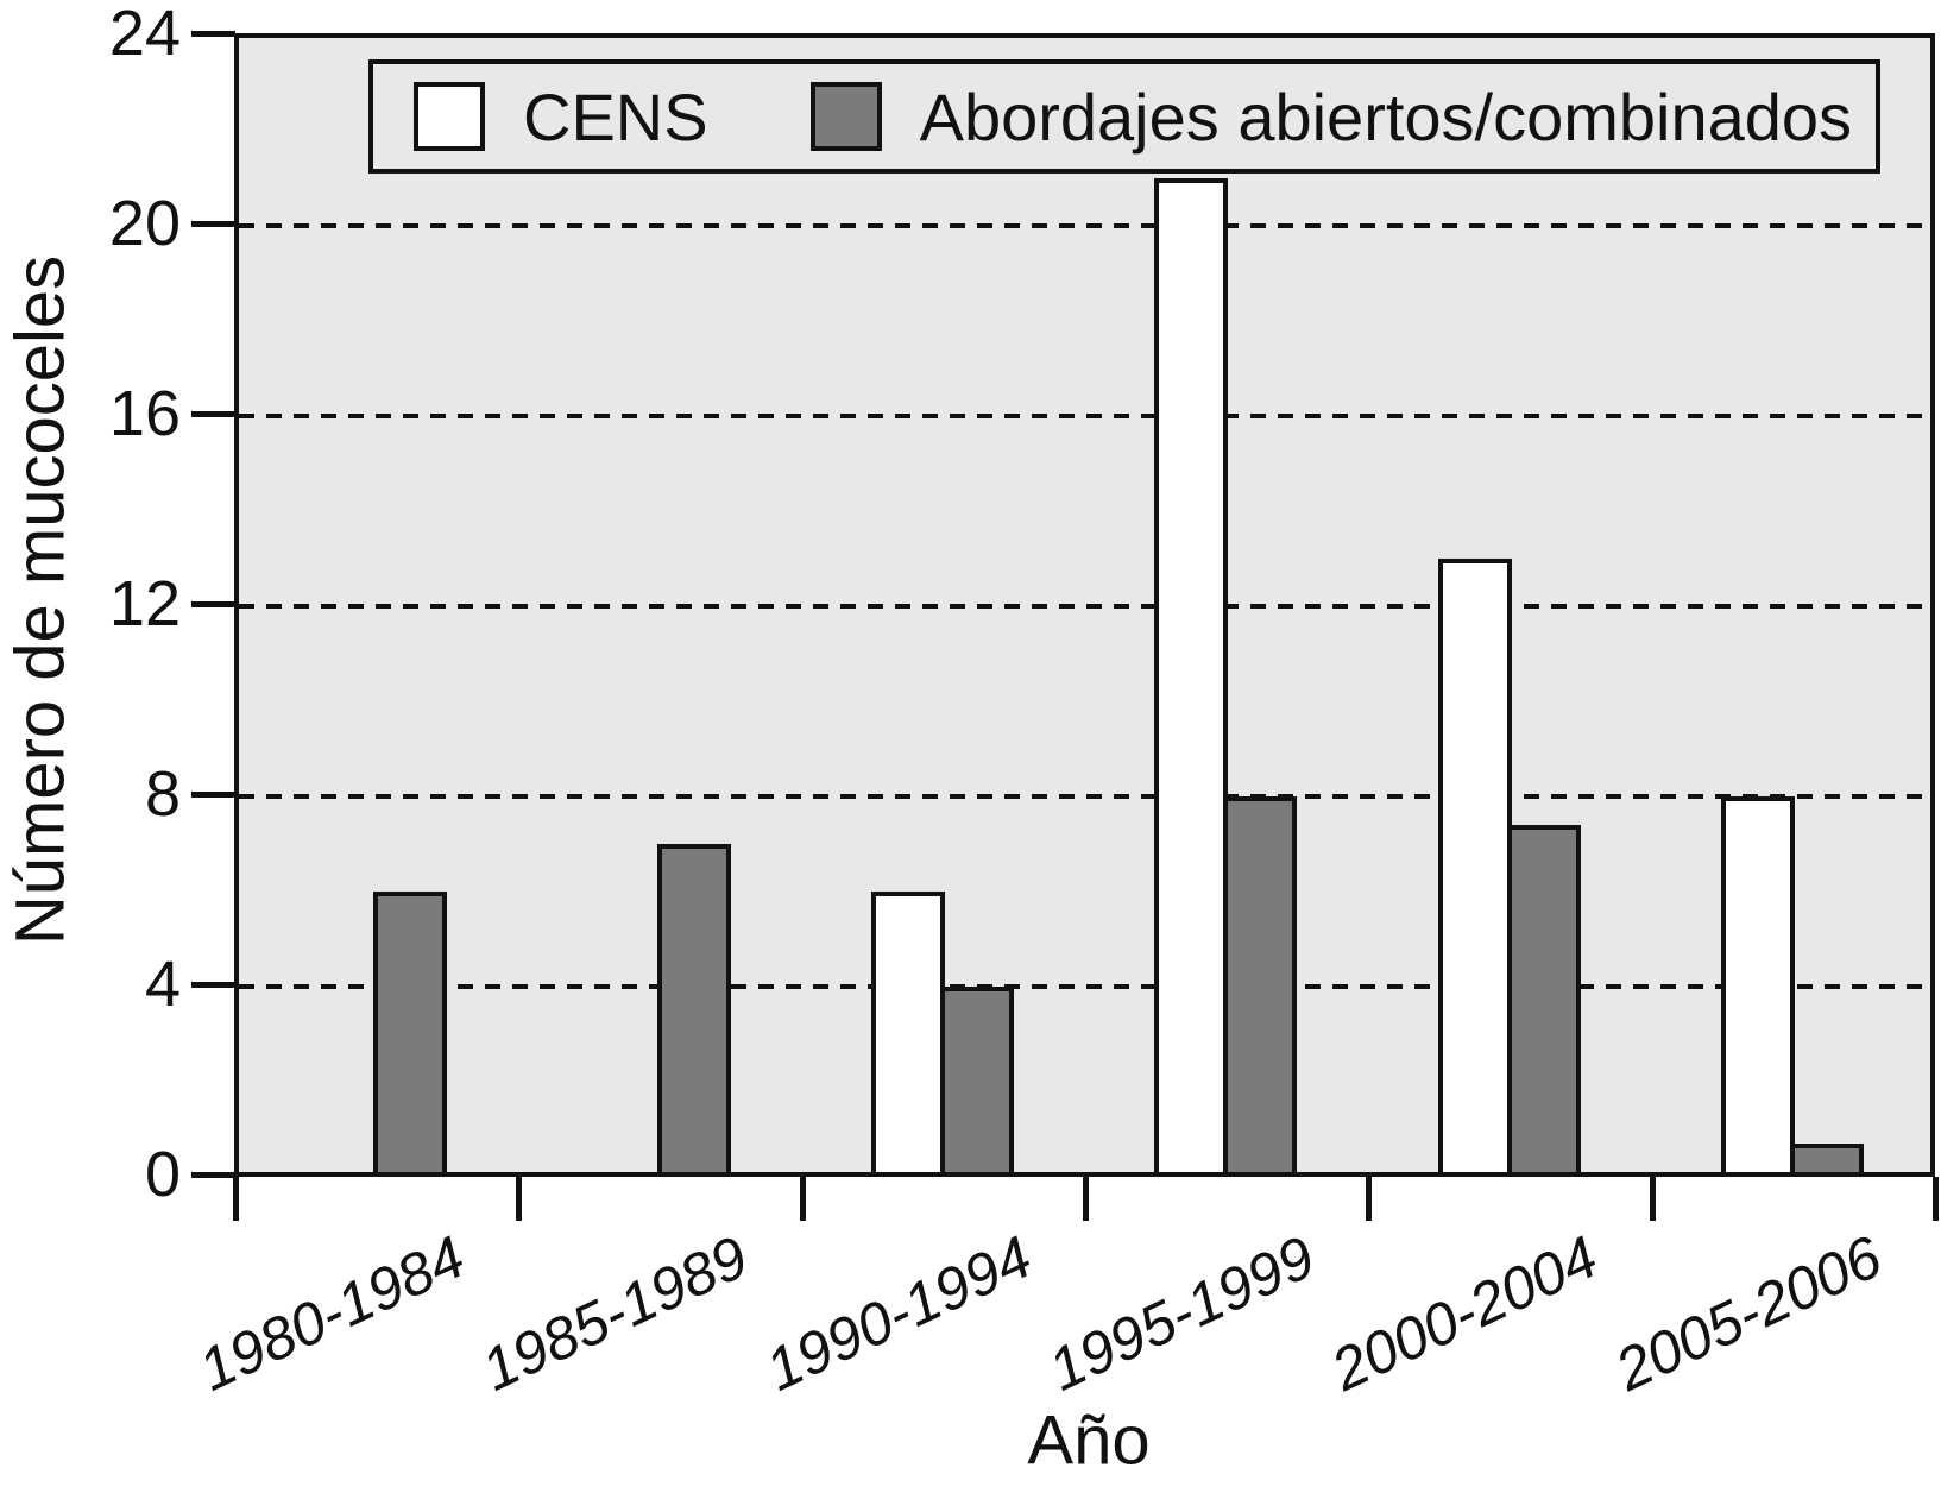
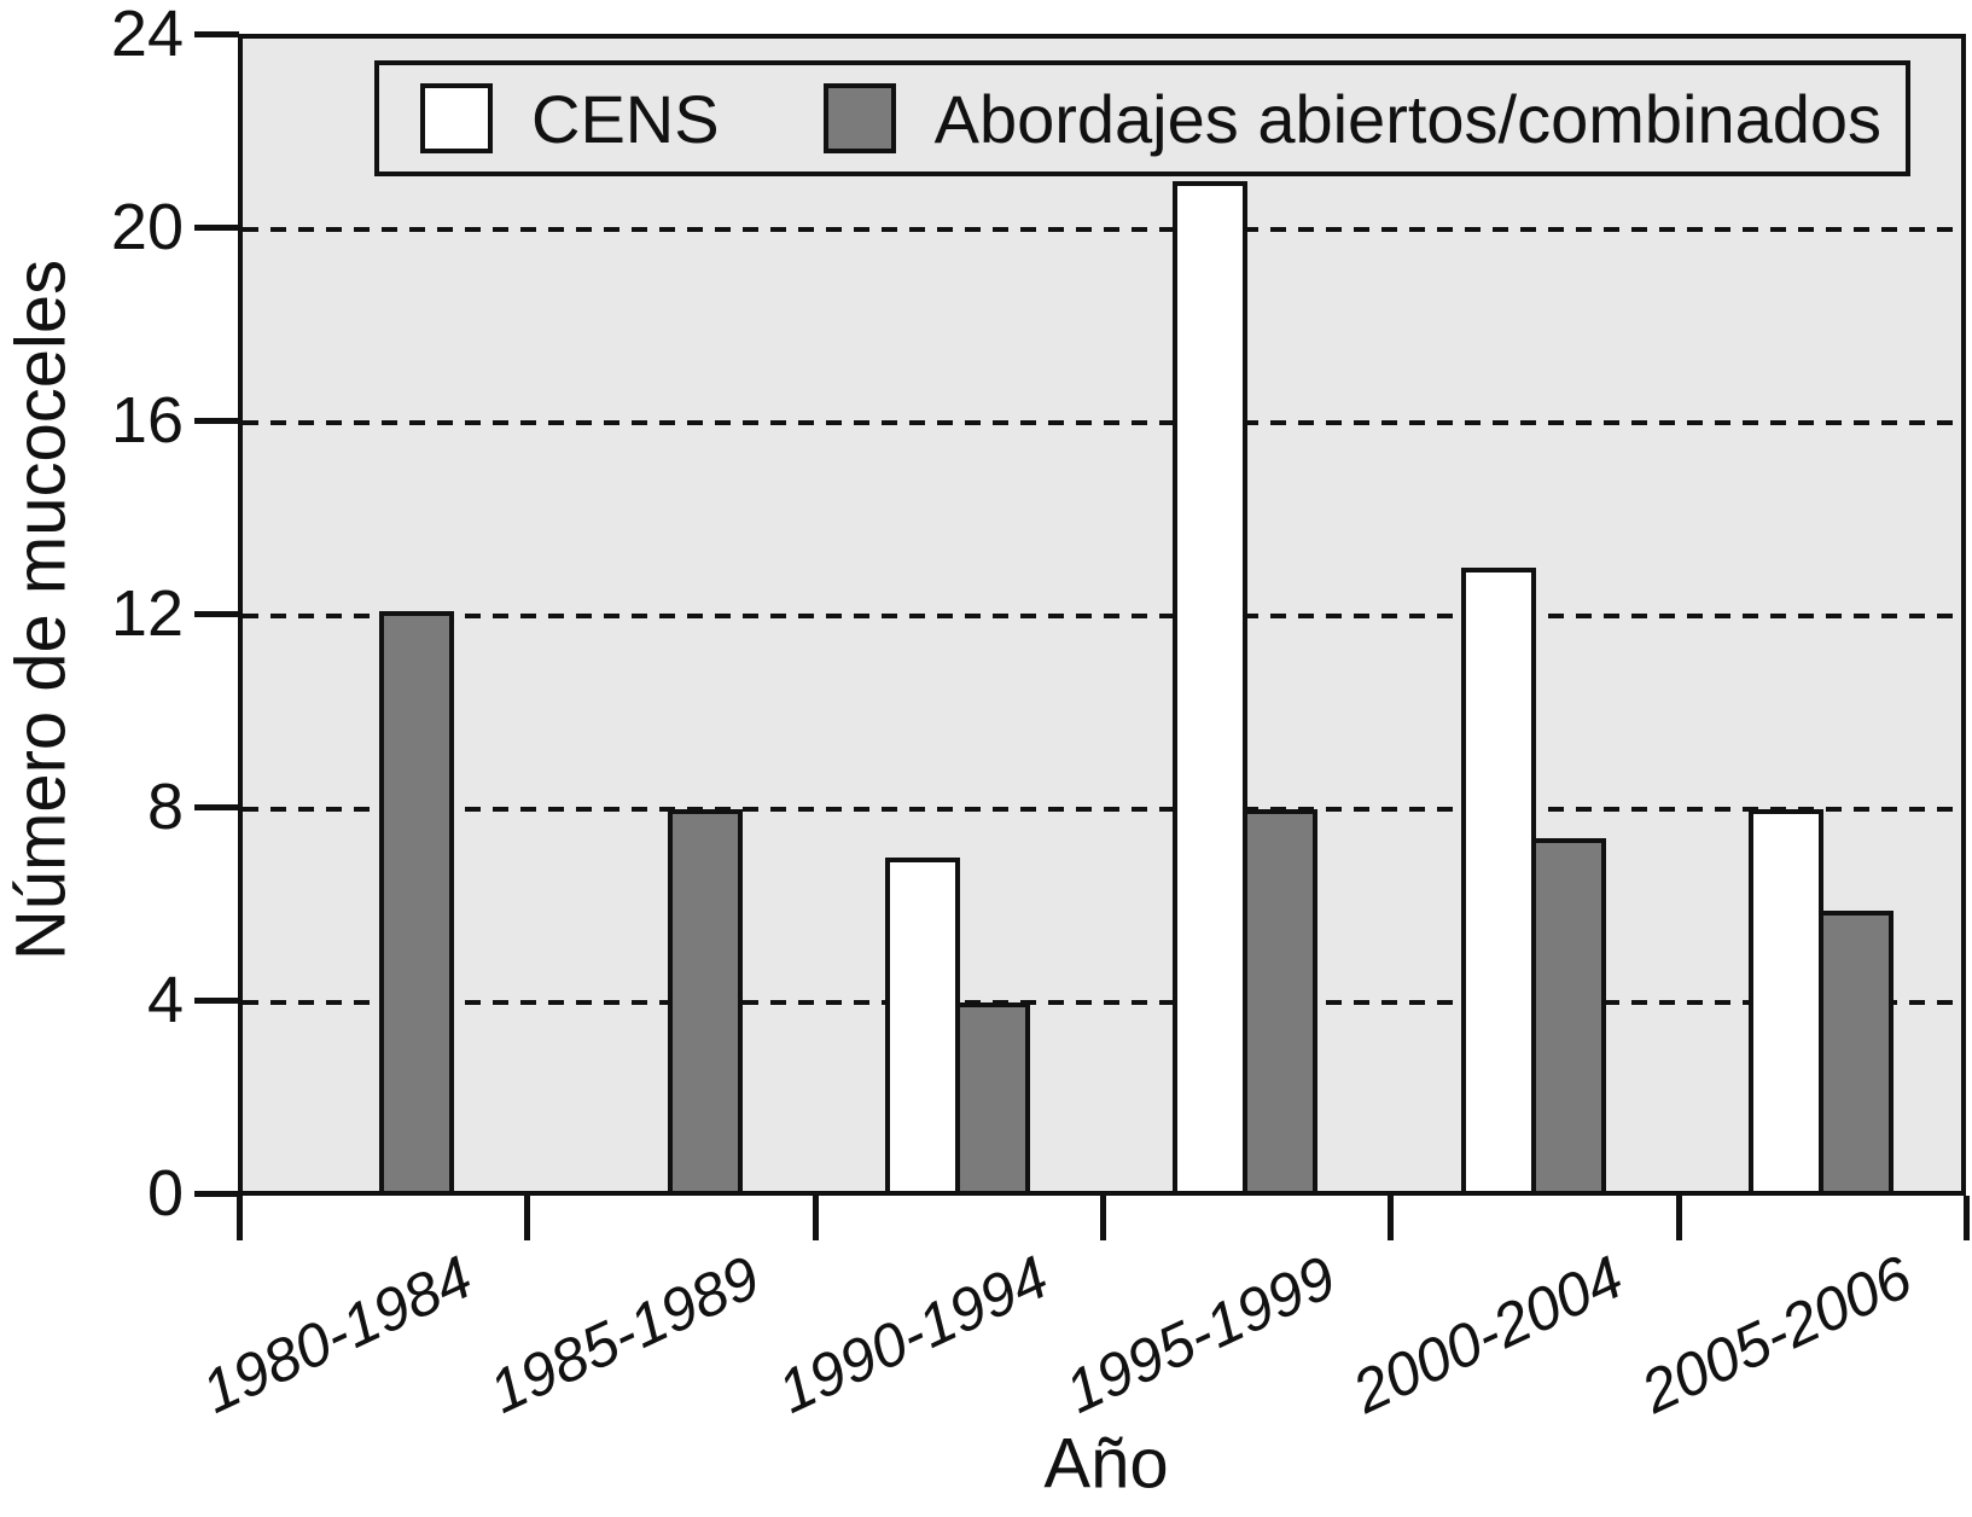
Abordajes abiertos/combinados/1980-1984: 6.0 -> 12.1
Abordajes abiertos/combinados/1985-1989: 7.0 -> 8.0
CENS/1990-1994: 6 -> 7
Abordajes abiertos/combinados/2005-2006: 0.7 -> 5.9
